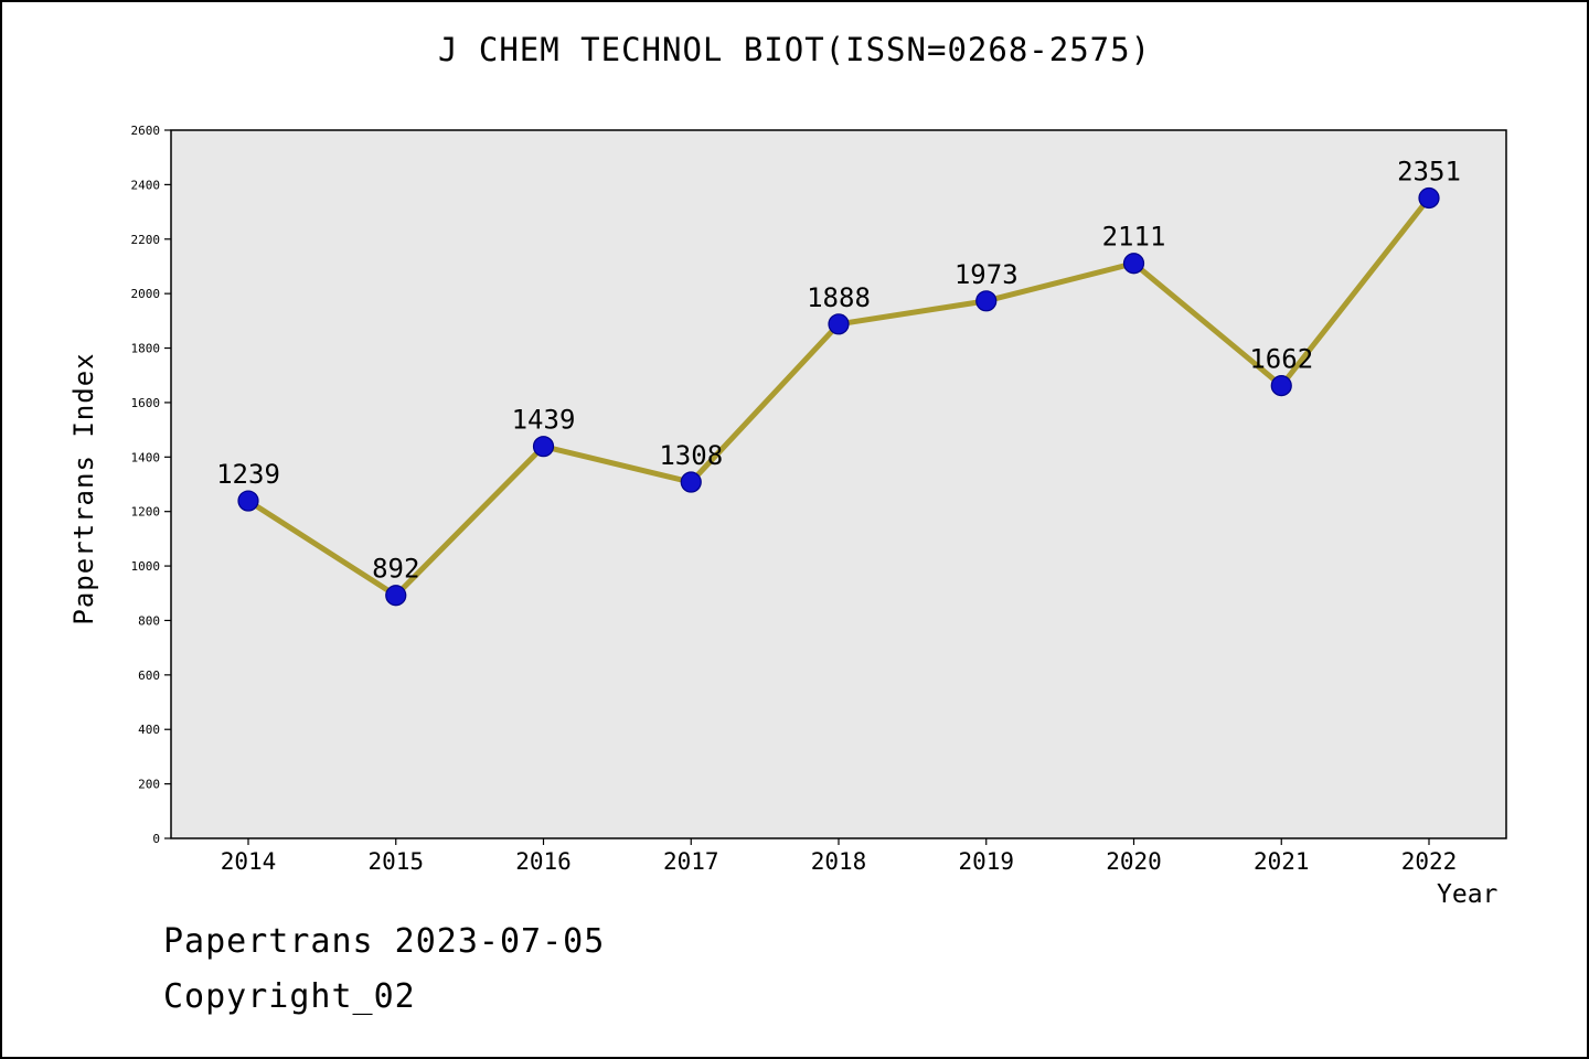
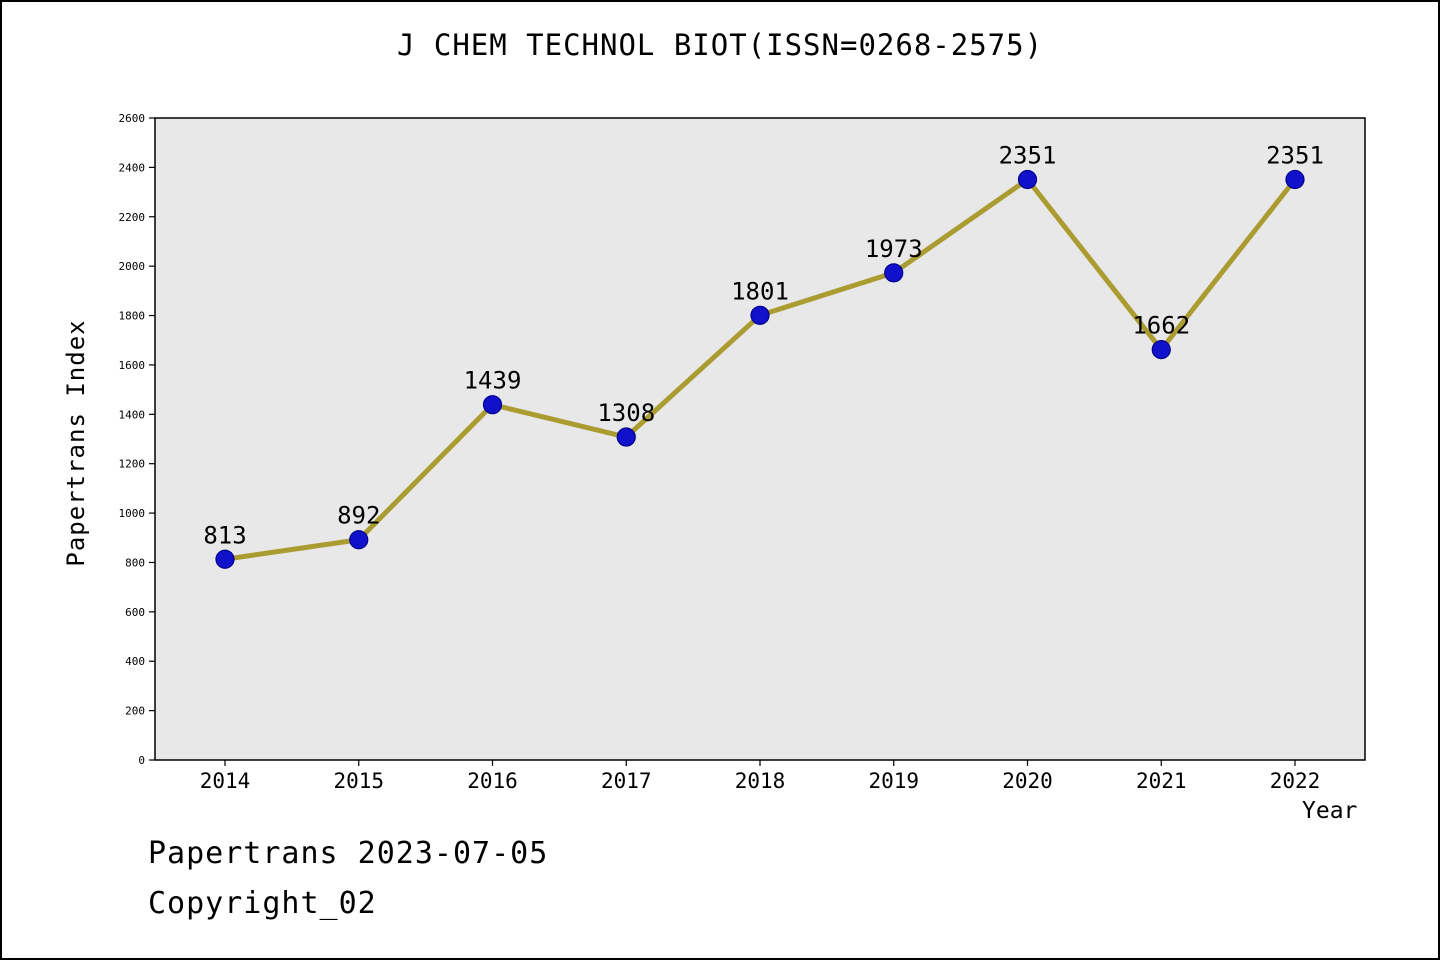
2014: 1239 -> 813
2018: 1888 -> 1801
2020: 2111 -> 2351
